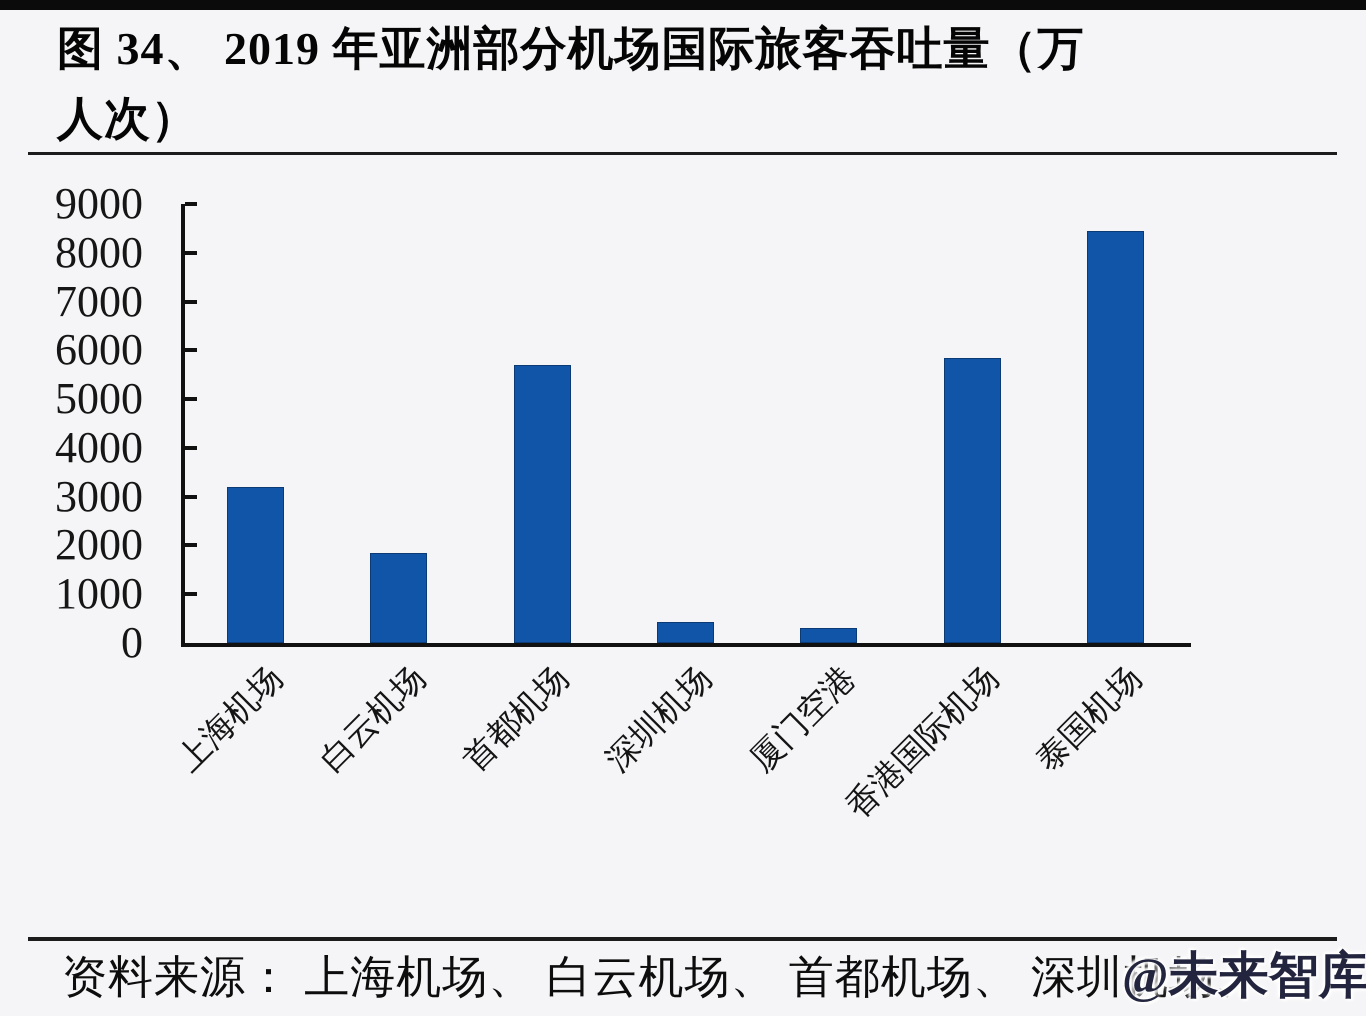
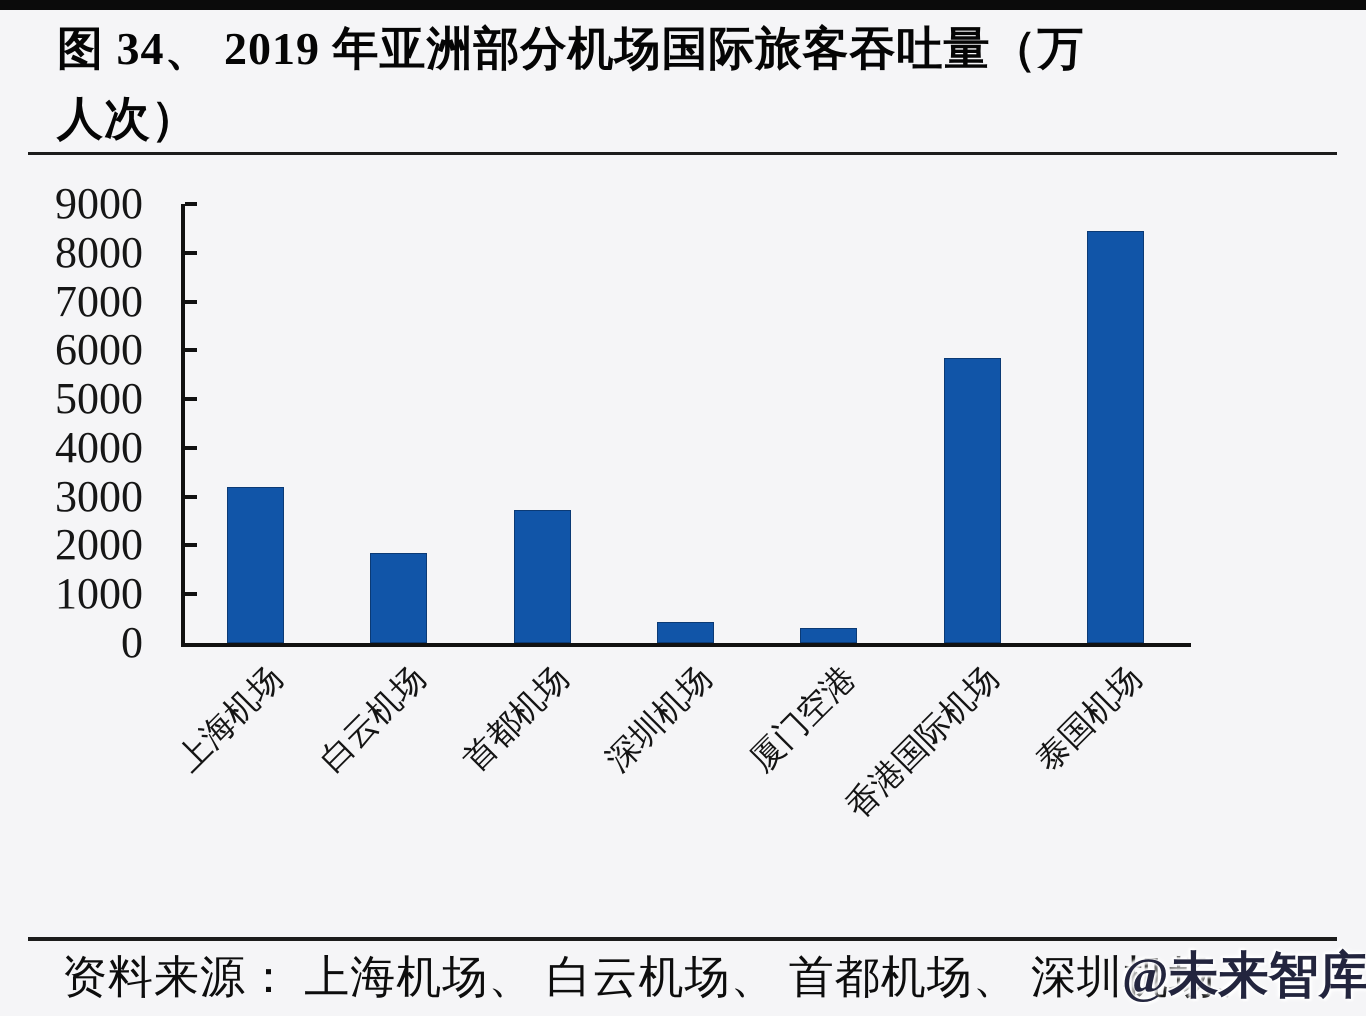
首都机场: 5700 -> 2700
